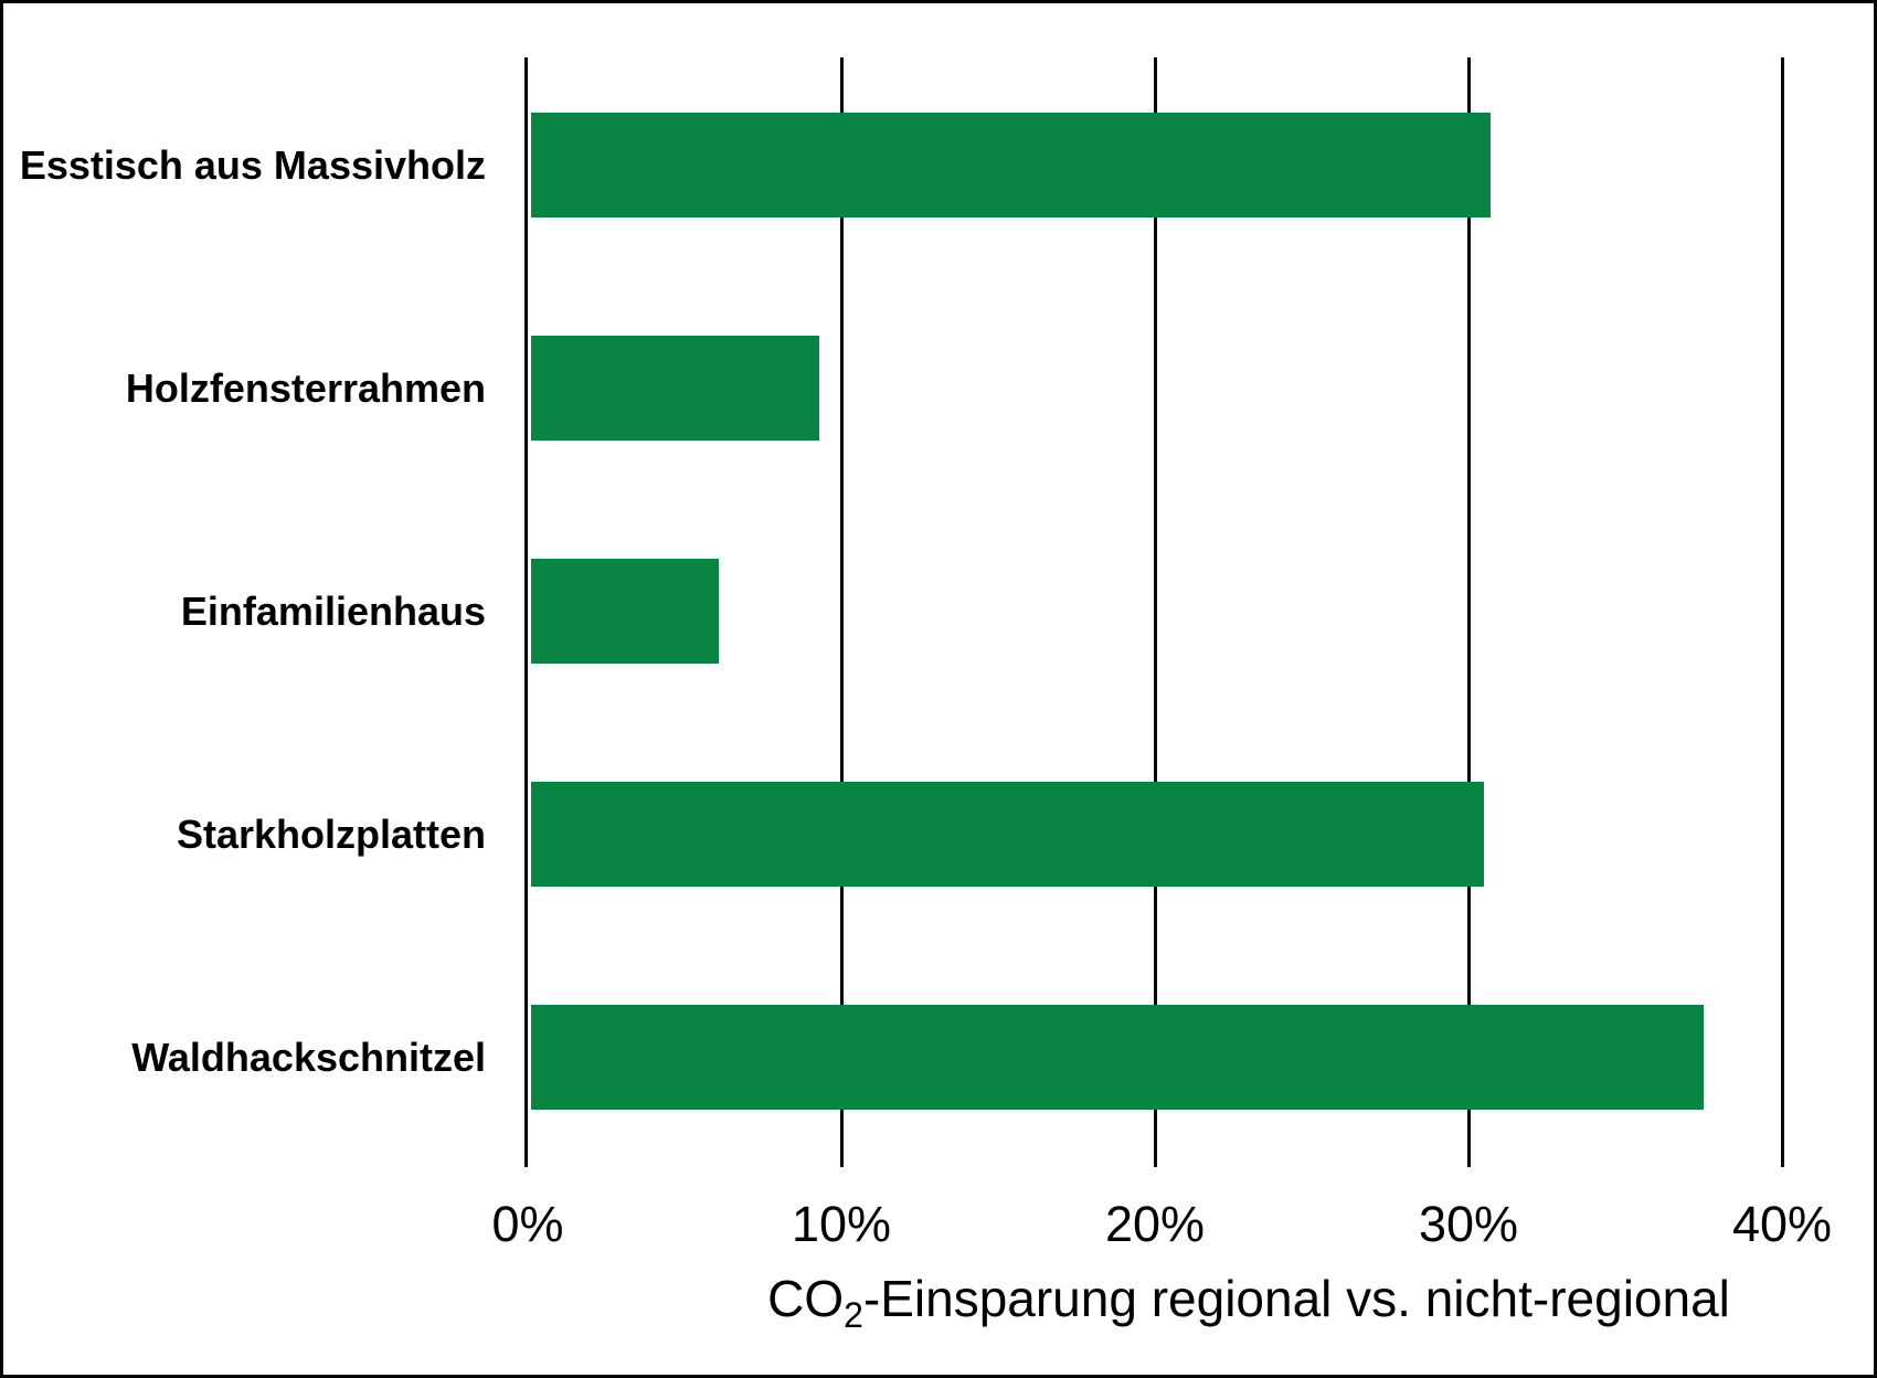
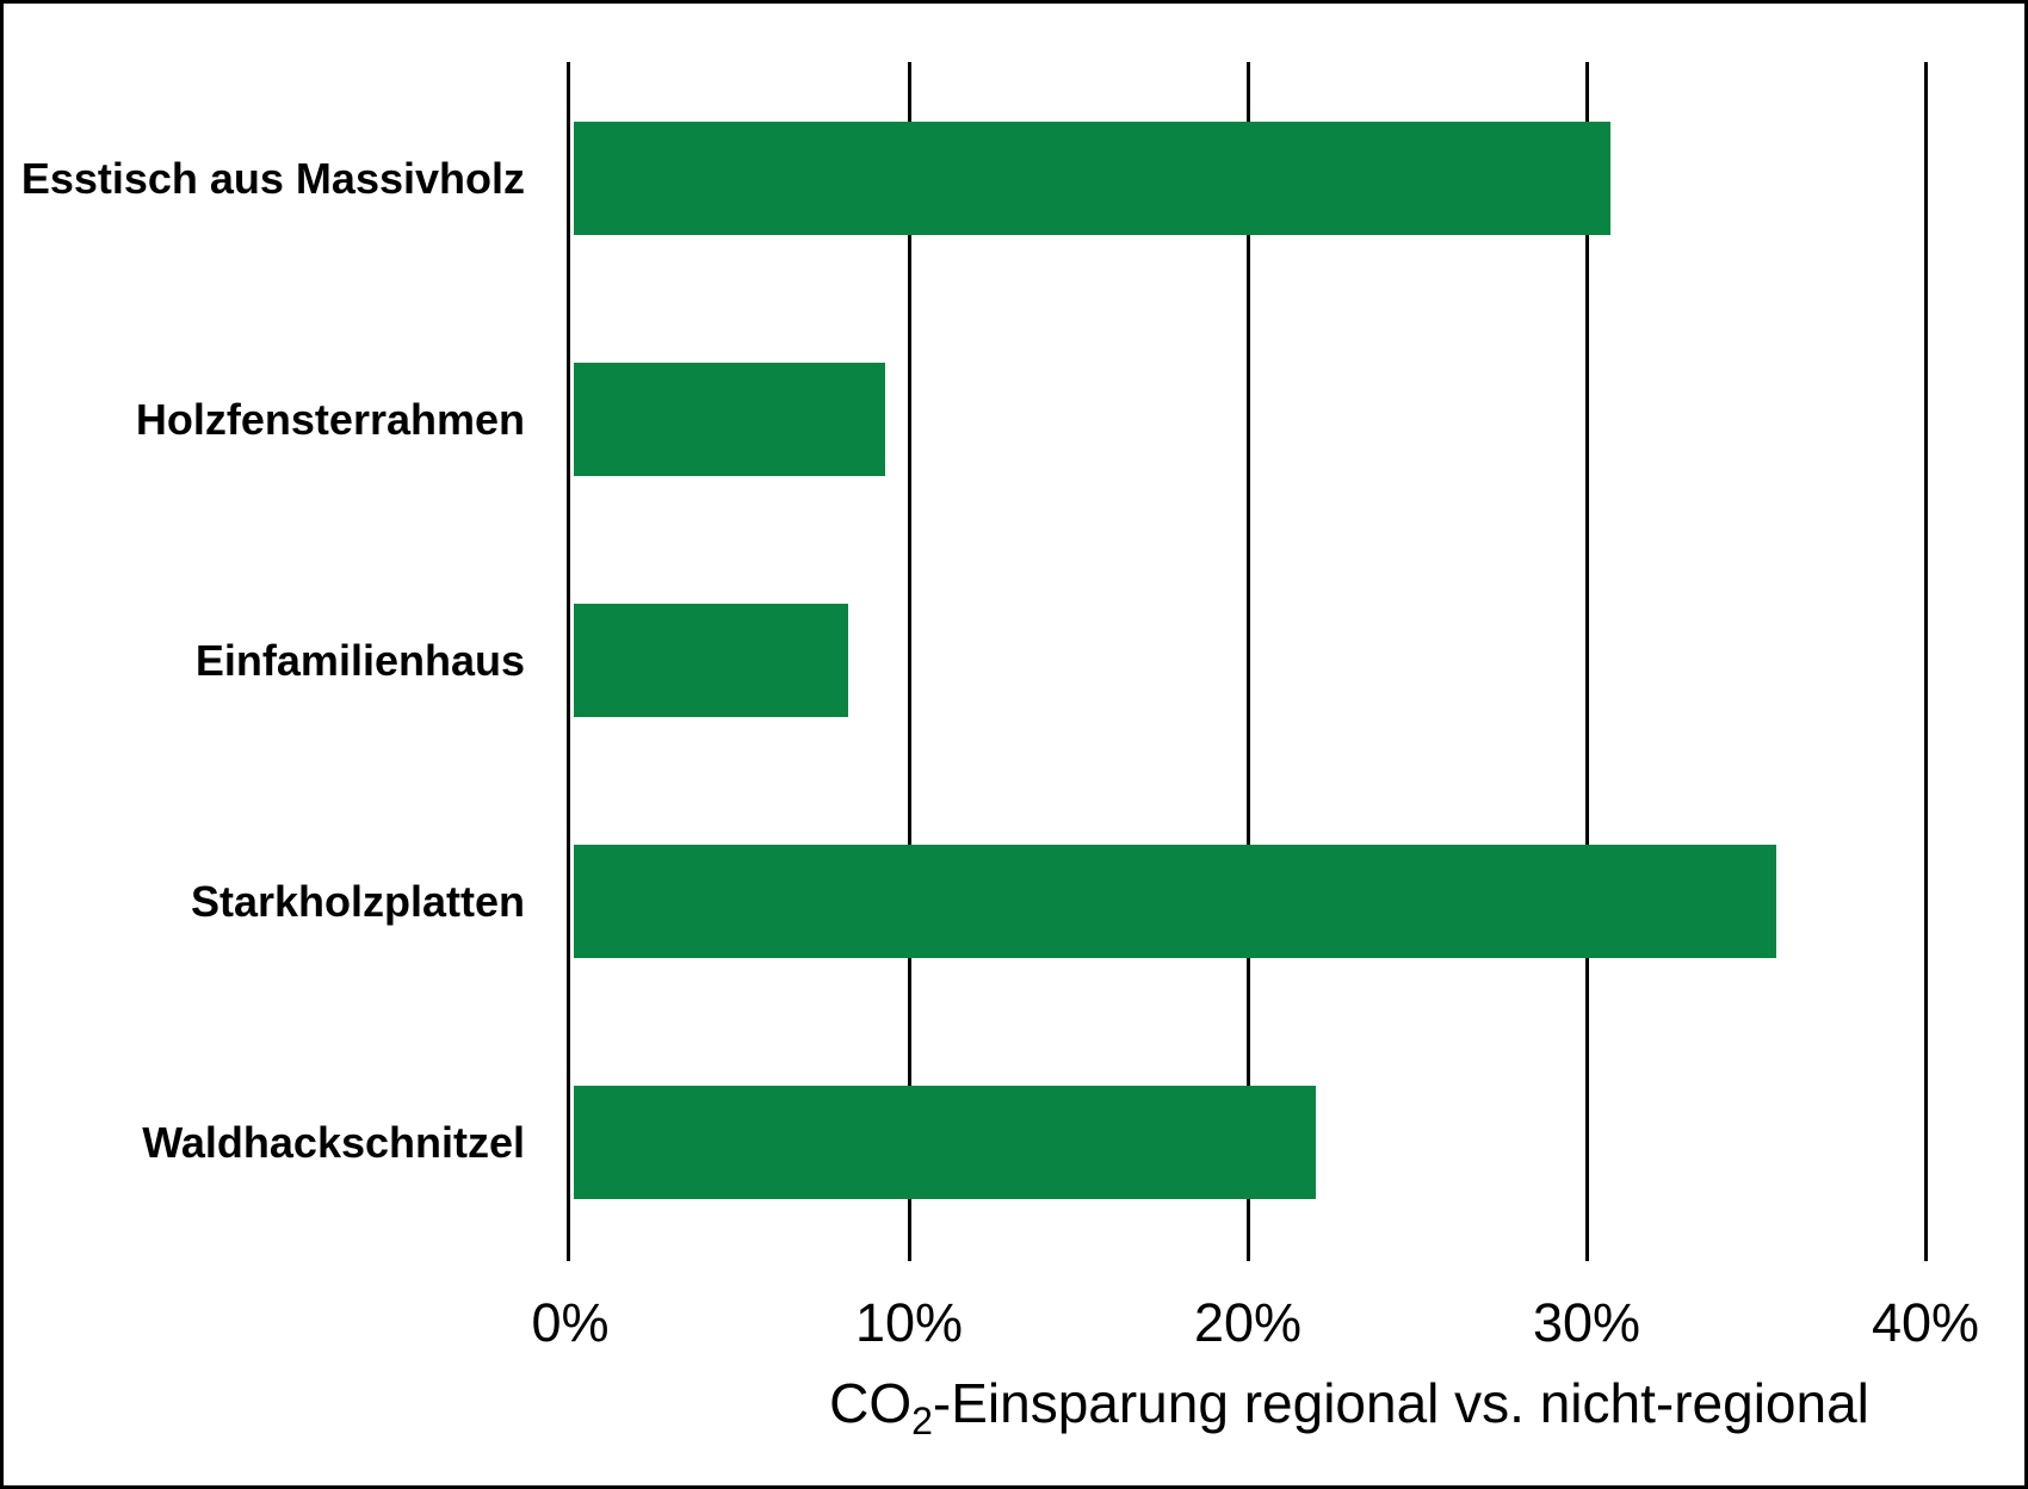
Einfamilienhaus: 6.0% -> 8.1%
Starkholzplatten: 30.4% -> 35.5%
Waldhackschnitzel: 37.4% -> 21.9%
